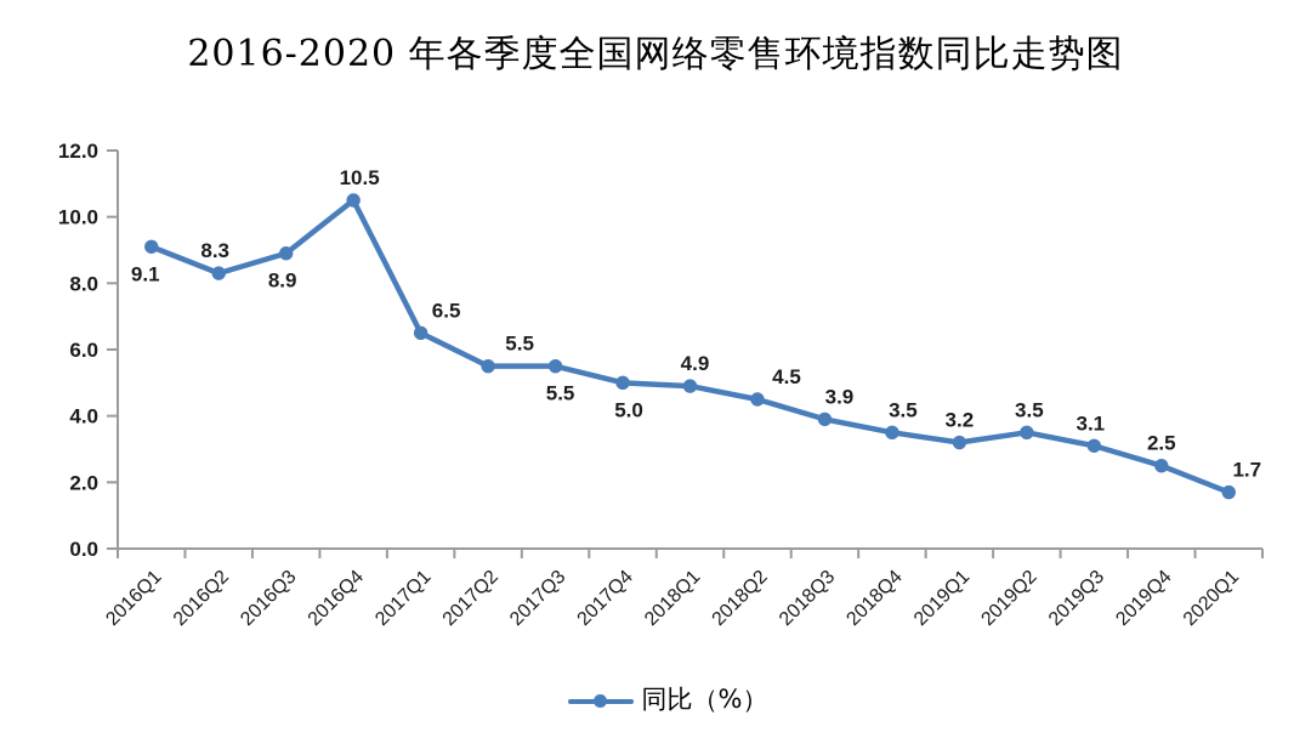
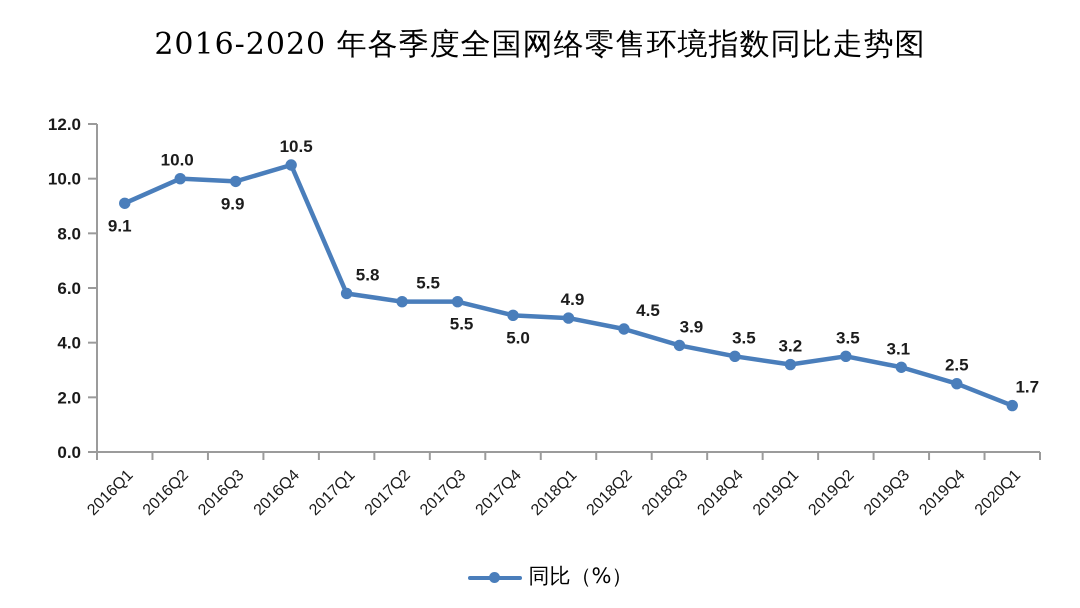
2016Q2: 8.3 -> 10.0
2016Q3: 8.9 -> 9.9
2017Q1: 6.5 -> 5.8
